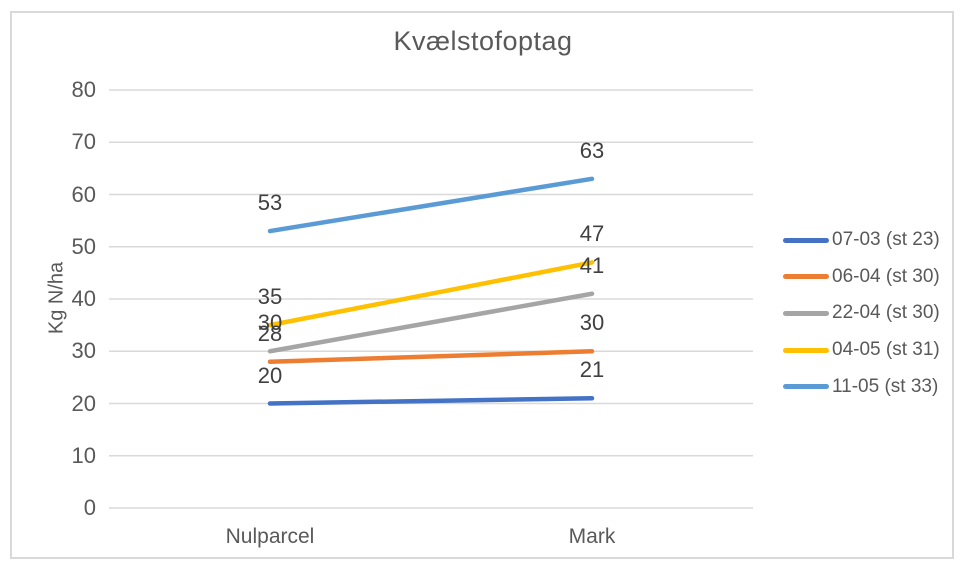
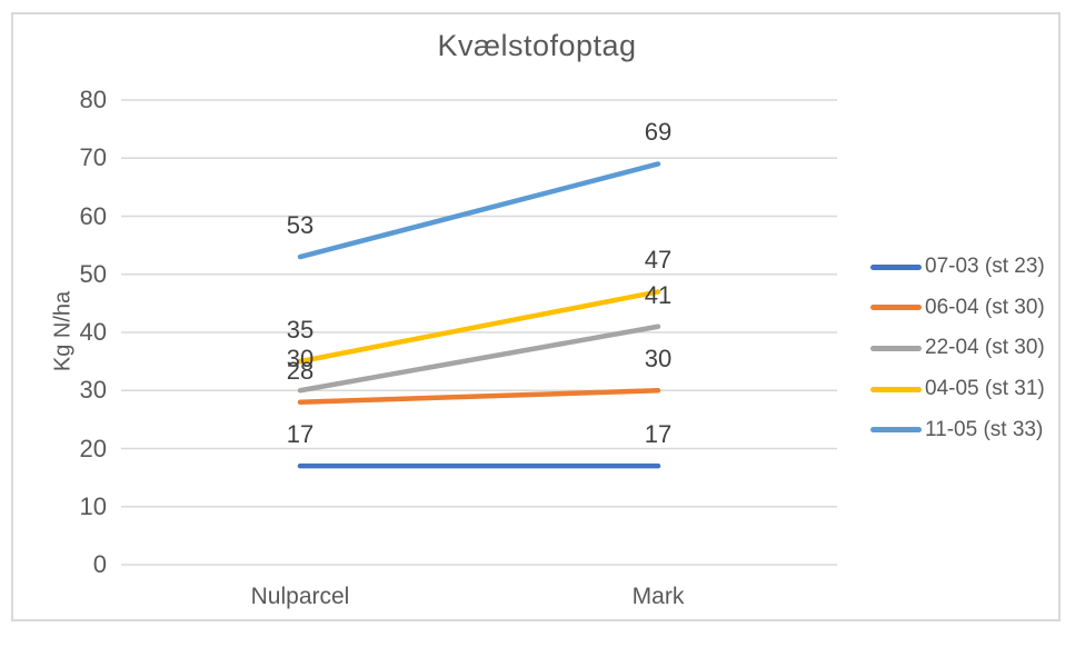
07-03 (st 23)/Nulparcel: 20 -> 17
07-03 (st 23)/Mark: 21 -> 17
11-05 (st 33)/Mark: 63 -> 69
